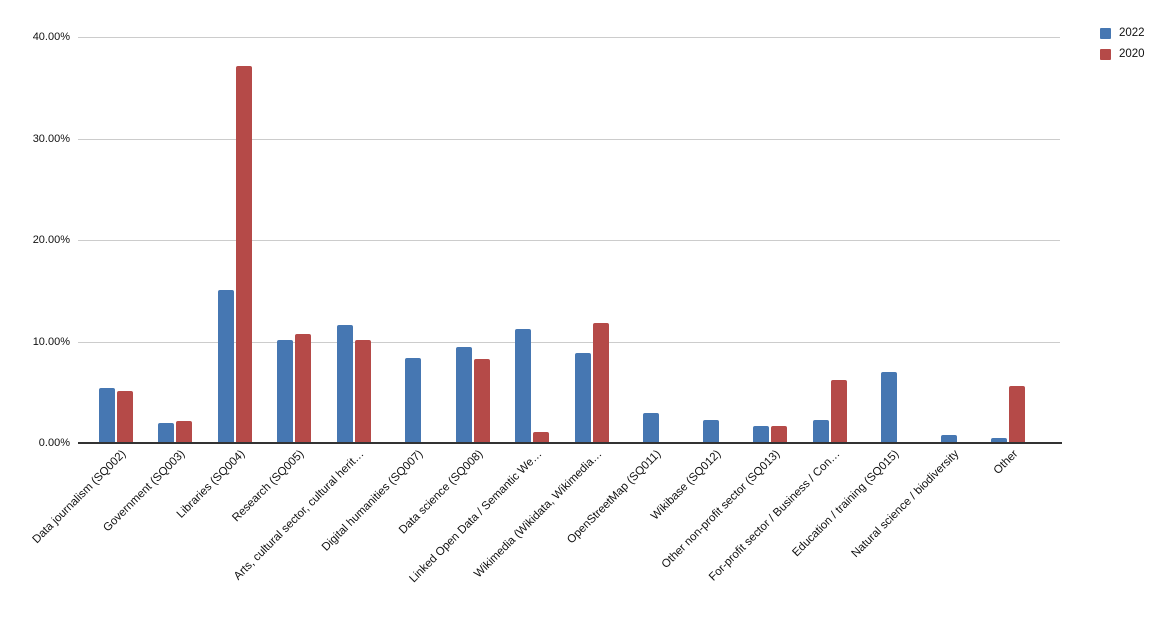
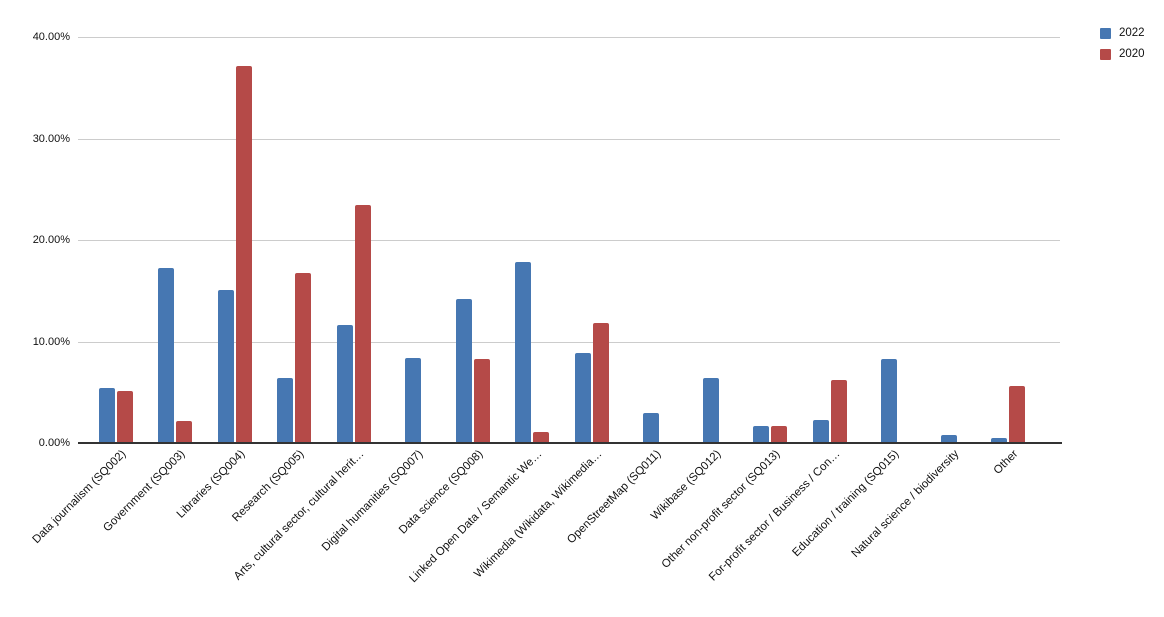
2022/Government (SQ003): 2.0% -> 17.2%
2022/Research (SQ005): 10.1% -> 6.4%
2020/Research (SQ005): 10.7% -> 16.7%
2020/Arts, cultural sector, cultural herit…: 10.1% -> 23.4%
2022/Data science (SQ008): 9.5% -> 14.2%
2022/Linked Open Data / Semantic We…: 11.2% -> 17.8%
2022/Wikibase (SQ012): 2.3% -> 6.4%
2022/Education / training (SQ015): 7.0% -> 8.3%
